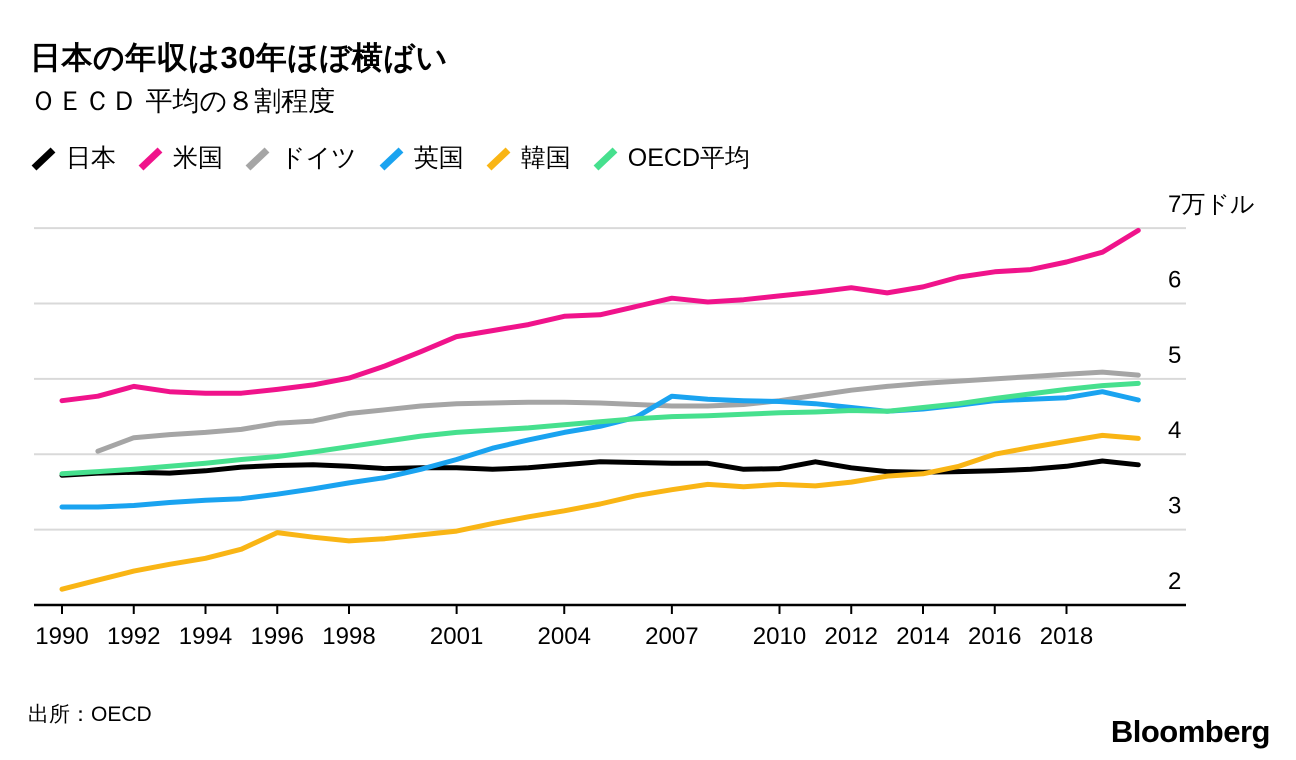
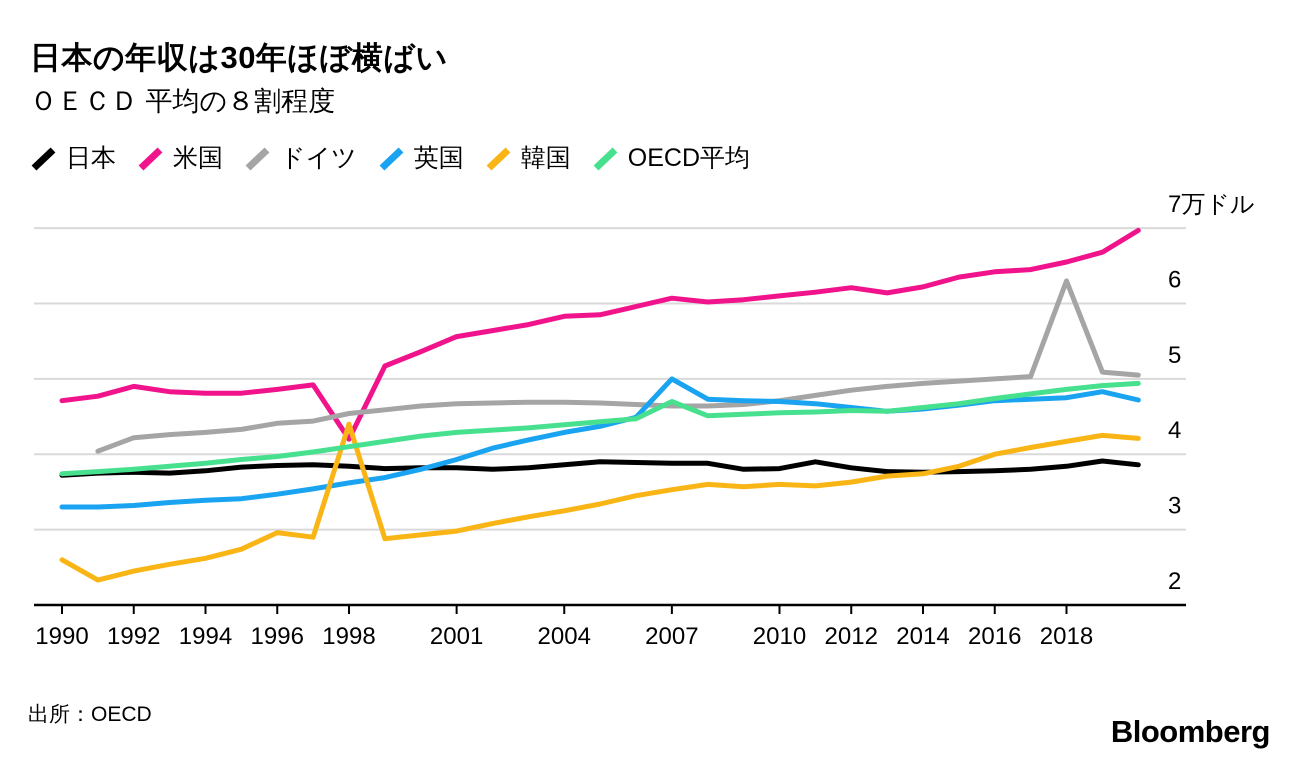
韓国/1990: 2.2 -> 2.6
米国/1998: 5.0 -> 4.2
韓国/1998: 2.9 -> 4.4
英国/2007: 4.8 -> 5.0
OECD平均/2007: 4.5 -> 4.7
ドイツ/2018: 5.1 -> 6.3
